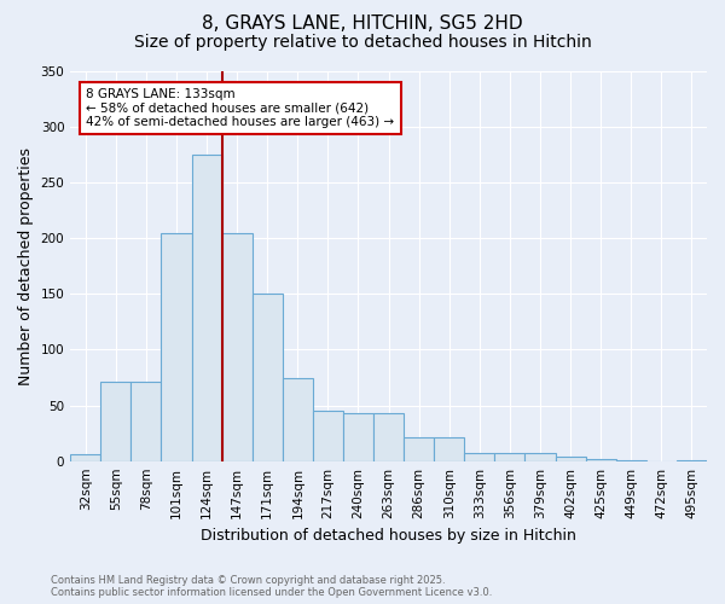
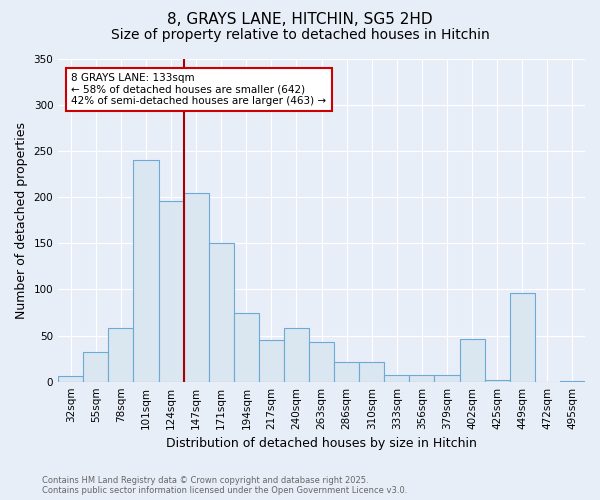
55sqm: 71 -> 32
78sqm: 71 -> 58
101sqm: 205 -> 240
124sqm: 275 -> 196
240sqm: 43 -> 58
402sqm: 4 -> 46
449sqm: 1 -> 96
